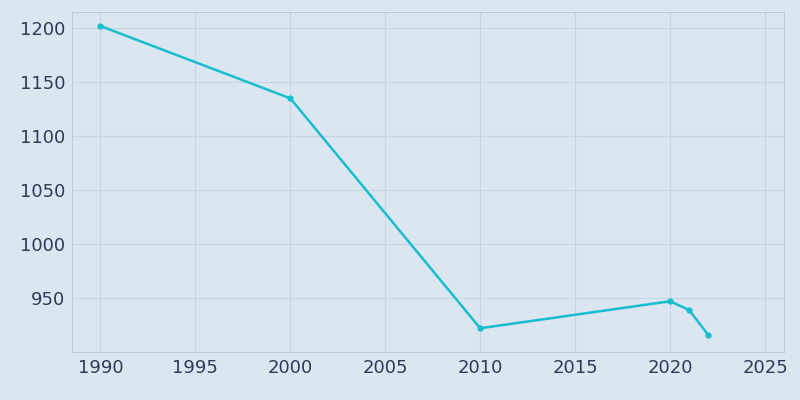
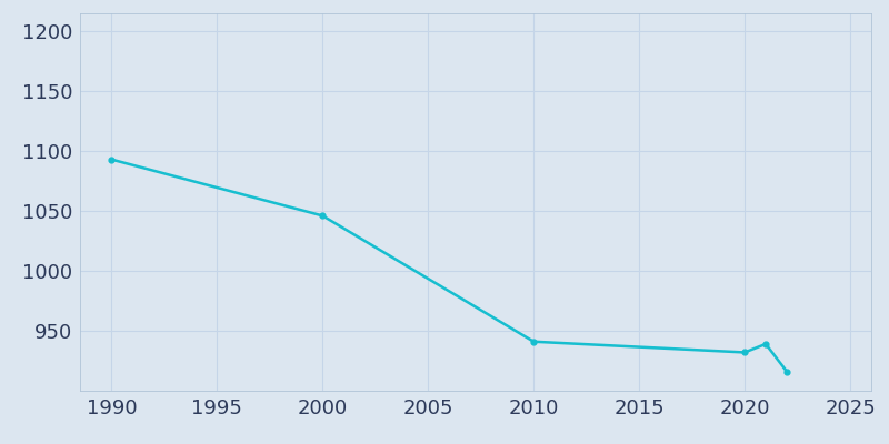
1990: 1202 -> 1093
2000: 1135 -> 1046
2010: 922 -> 941
2020: 947 -> 932
